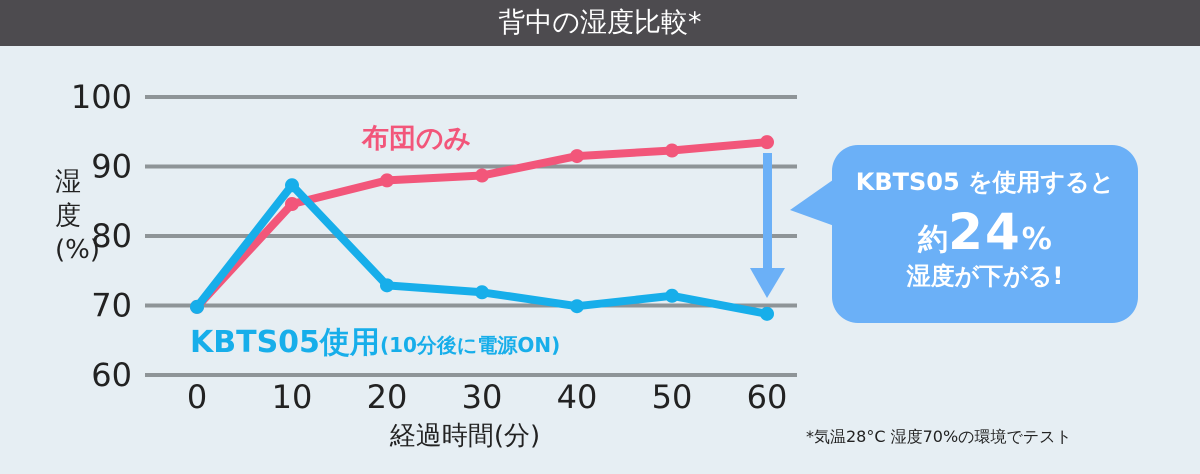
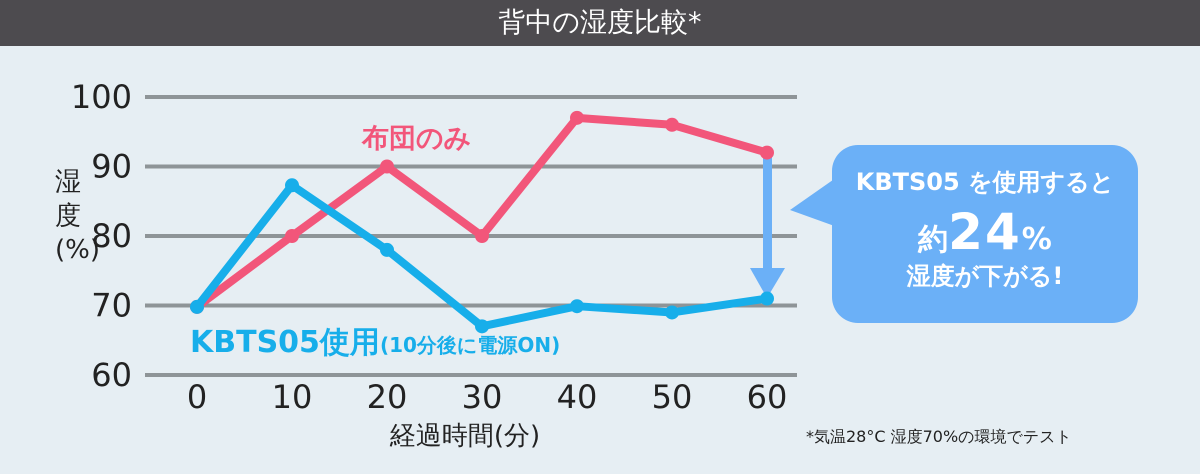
布団のみ/10: 85 -> 80
布団のみ/20: 88 -> 90
KBTS05使用/20: 73 -> 78
布団のみ/30: 89 -> 80
KBTS05使用/30: 72 -> 67
布団のみ/40: 92 -> 97
布団のみ/50: 92 -> 96
KBTS05使用/50: 71 -> 69
布団のみ/60: 94 -> 92
KBTS05使用/60: 69 -> 71
